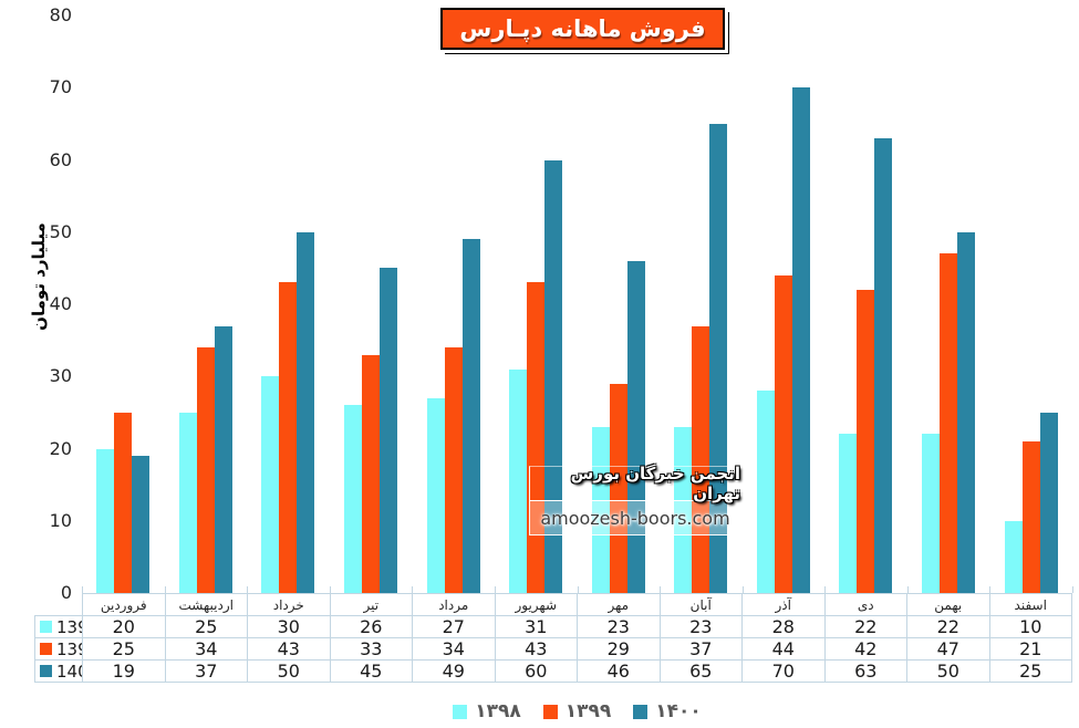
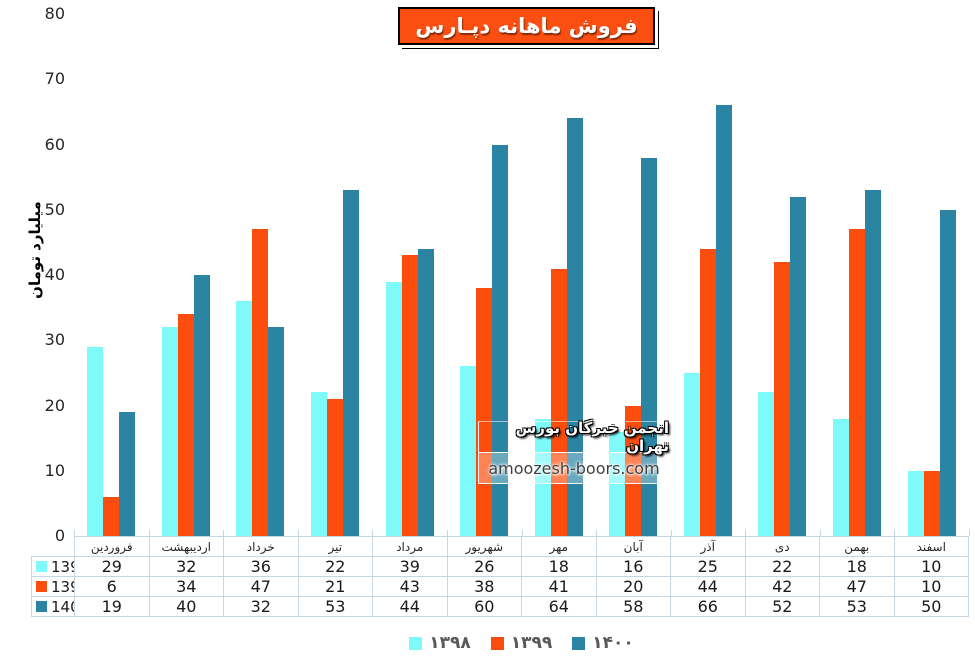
1398/فروردین: 20 -> 29
1399/فروردین: 25 -> 6
1398/اردیبهشت: 25 -> 32
1400/اردیبهشت: 37 -> 40
1398/خرداد: 30 -> 36
1399/خرداد: 43 -> 47
1400/خرداد: 50 -> 32
1398/تیر: 26 -> 22
1399/تیر: 33 -> 21
1400/تیر: 45 -> 53
1398/مرداد: 27 -> 39
1399/مرداد: 34 -> 43
1400/مرداد: 49 -> 44
1398/شهریور: 31 -> 26
1399/شهریور: 43 -> 38
1398/مهر: 23 -> 18
1399/مهر: 29 -> 41
1400/مهر: 46 -> 64
1398/آبان: 23 -> 16
1399/آبان: 37 -> 20
1400/آبان: 65 -> 58
1398/آذر: 28 -> 25
1400/آذر: 70 -> 66
1400/دی: 63 -> 52
1398/بهمن: 22 -> 18
1400/بهمن: 50 -> 53
1399/اسفند: 21 -> 10
1400/اسفند: 25 -> 50
